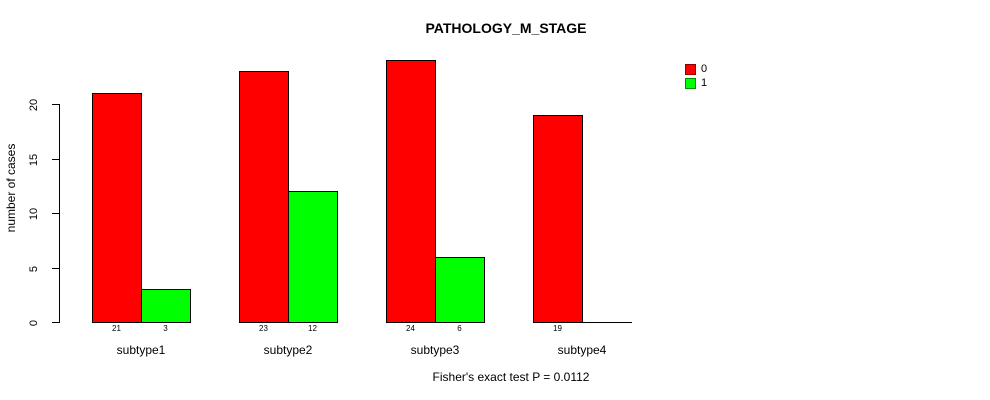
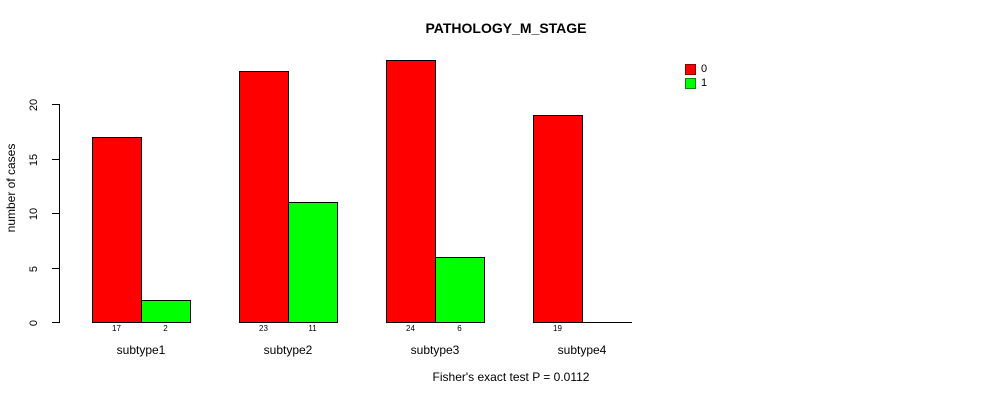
0/subtype1: 21 -> 17
1/subtype1: 3 -> 2
1/subtype2: 12 -> 11
